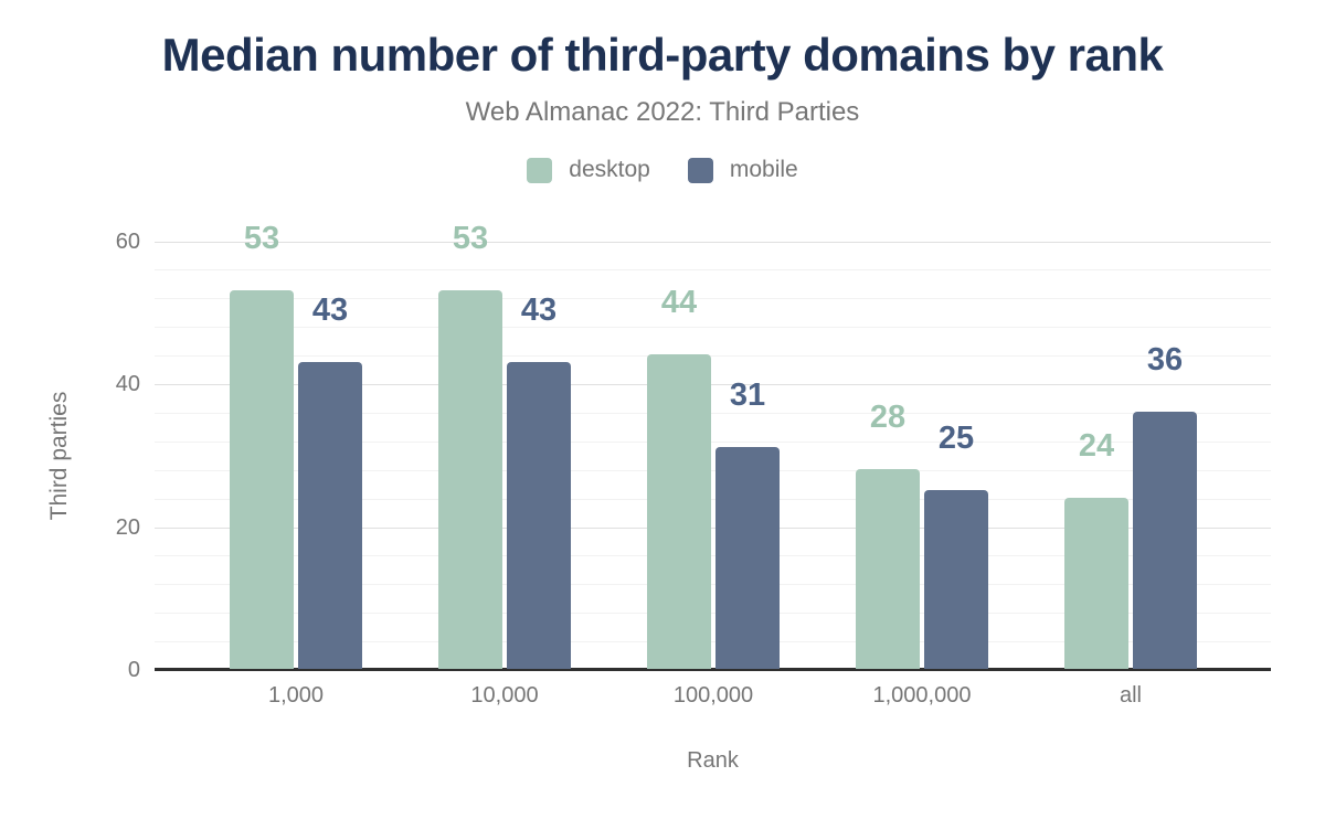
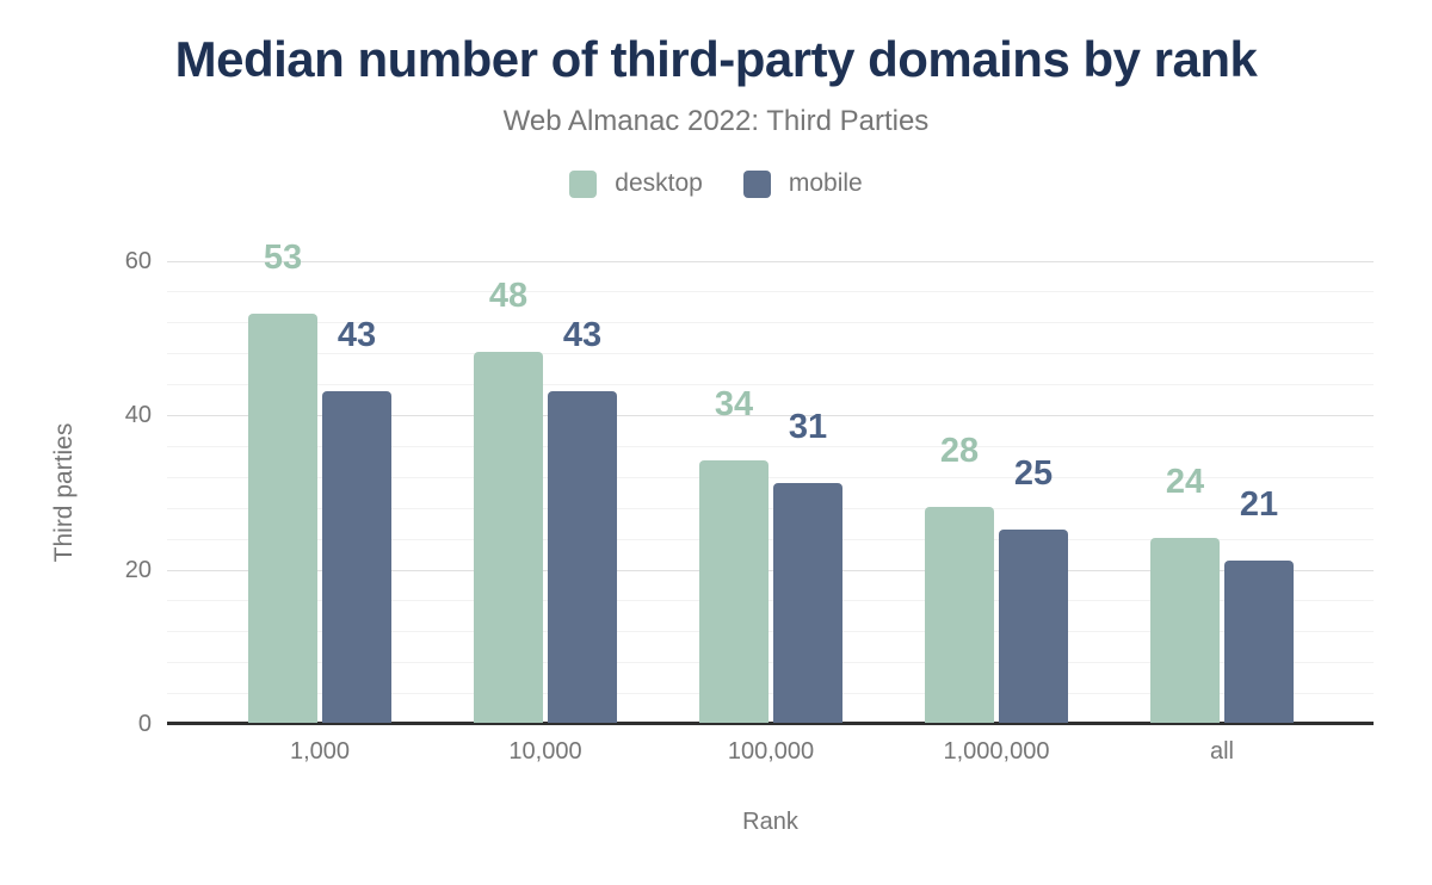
desktop/10,000: 53 -> 48
desktop/100,000: 44 -> 34
mobile/all: 36 -> 21
